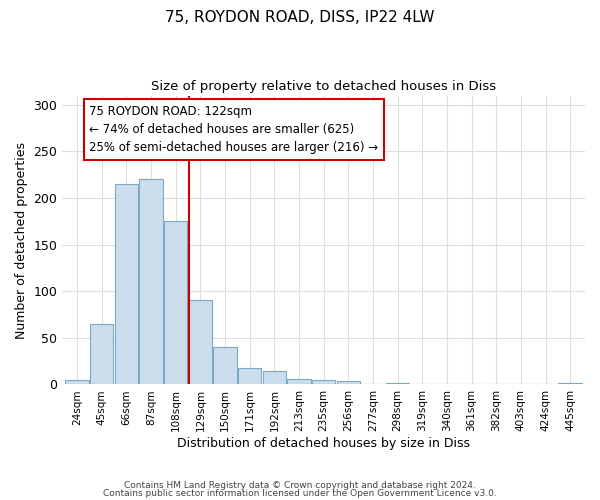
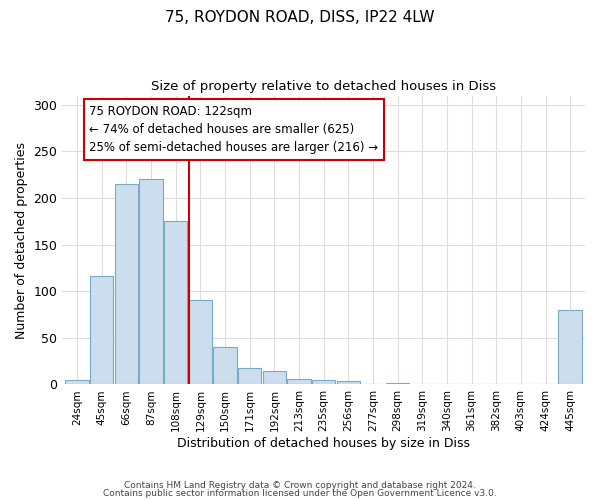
45sqm: 65 -> 116
445sqm: 2 -> 80
